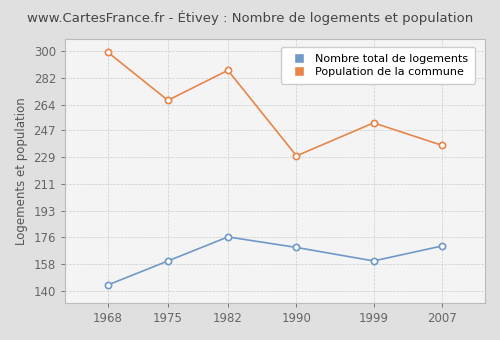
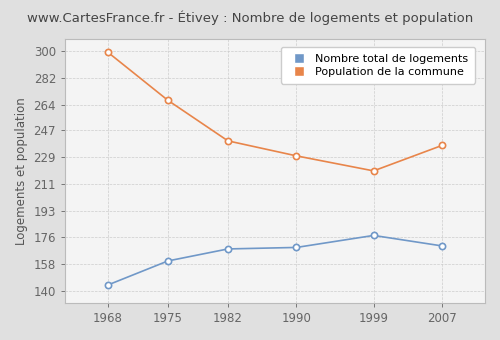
Nombre total de logements/1982: 176 -> 168
Population de la commune/1982: 287 -> 240
Nombre total de logements/1999: 160 -> 177
Population de la commune/1999: 252 -> 220
